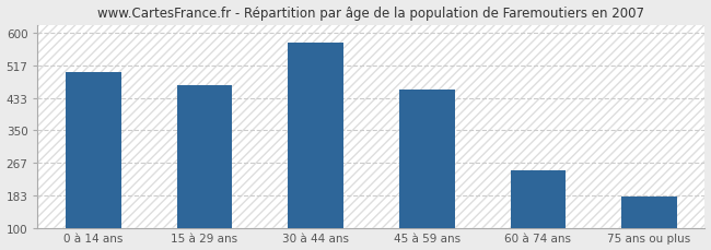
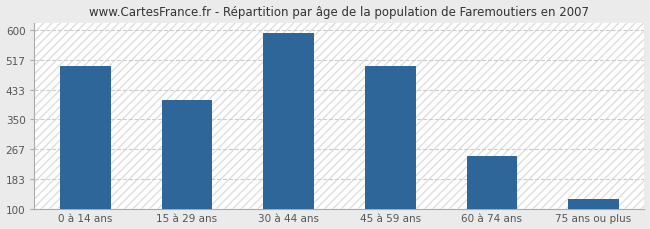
15 à 29 ans: 465 -> 405
30 à 44 ans: 575 -> 593
45 à 59 ans: 455 -> 498
75 ans ou plus: 180 -> 128
